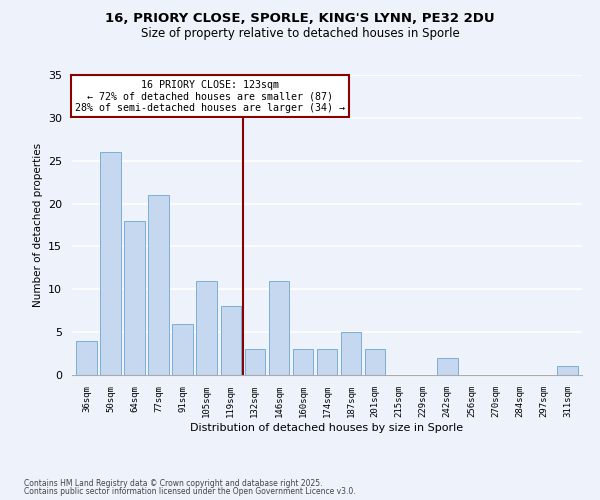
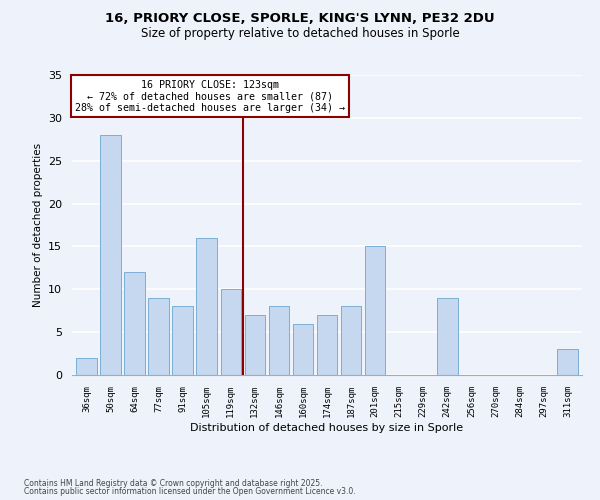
36sqm: 4 -> 2
50sqm: 26 -> 28
64sqm: 18 -> 12
77sqm: 21 -> 9
91sqm: 6 -> 8
105sqm: 11 -> 16
119sqm: 8 -> 10
132sqm: 3 -> 7
146sqm: 11 -> 8
160sqm: 3 -> 6
174sqm: 3 -> 7
187sqm: 5 -> 8
201sqm: 3 -> 15
242sqm: 2 -> 9
311sqm: 1 -> 3
